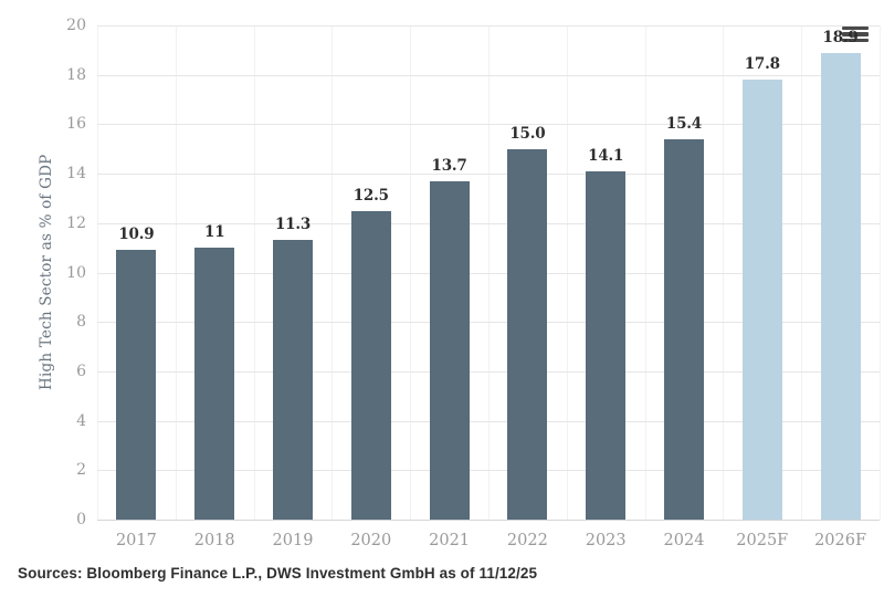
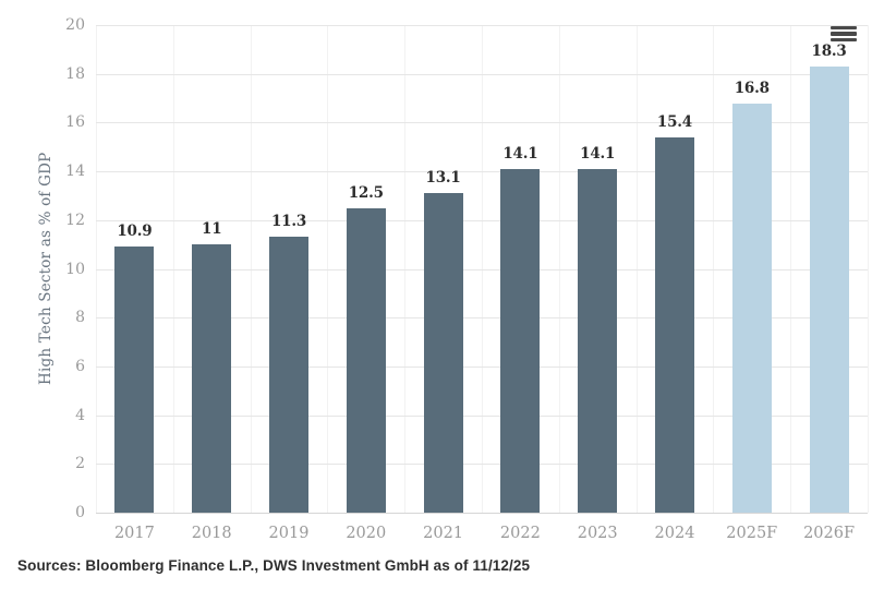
2021: 13.7 -> 13.1
2022: 15.0 -> 14.1
2025F: 17.8 -> 16.8
2026F: 18.9 -> 18.3
